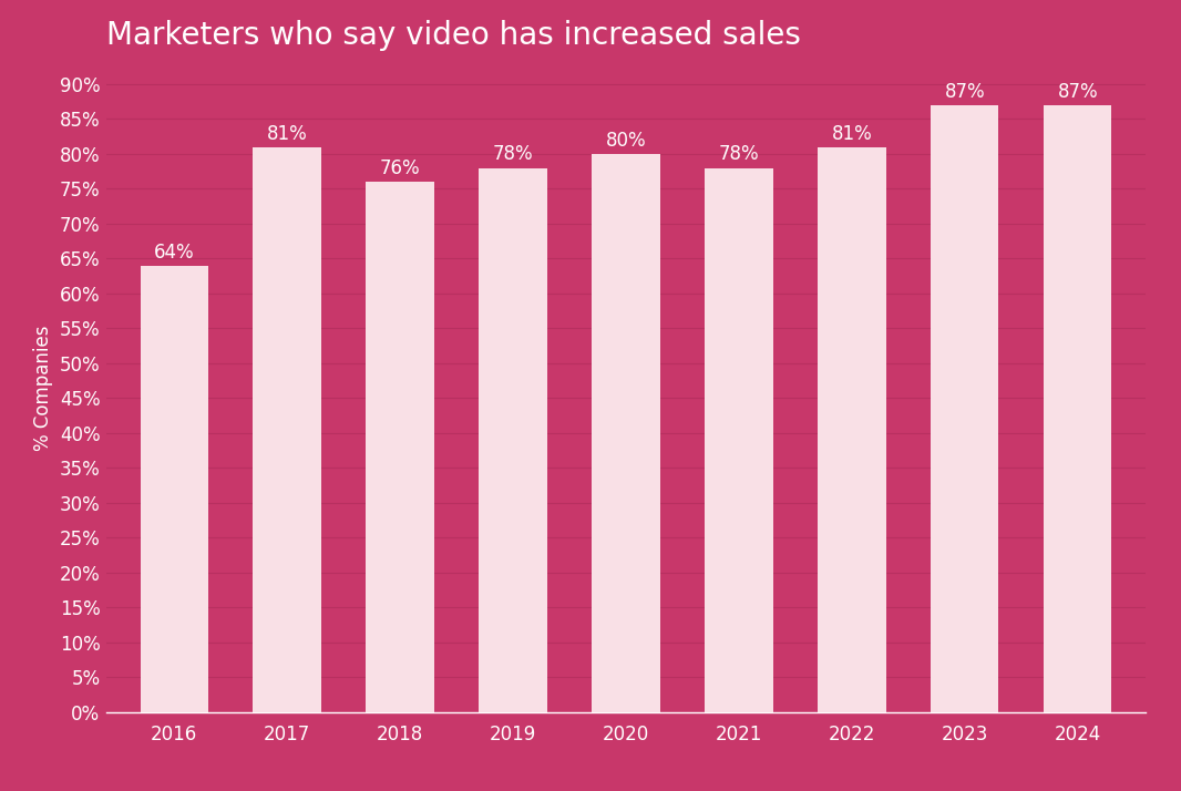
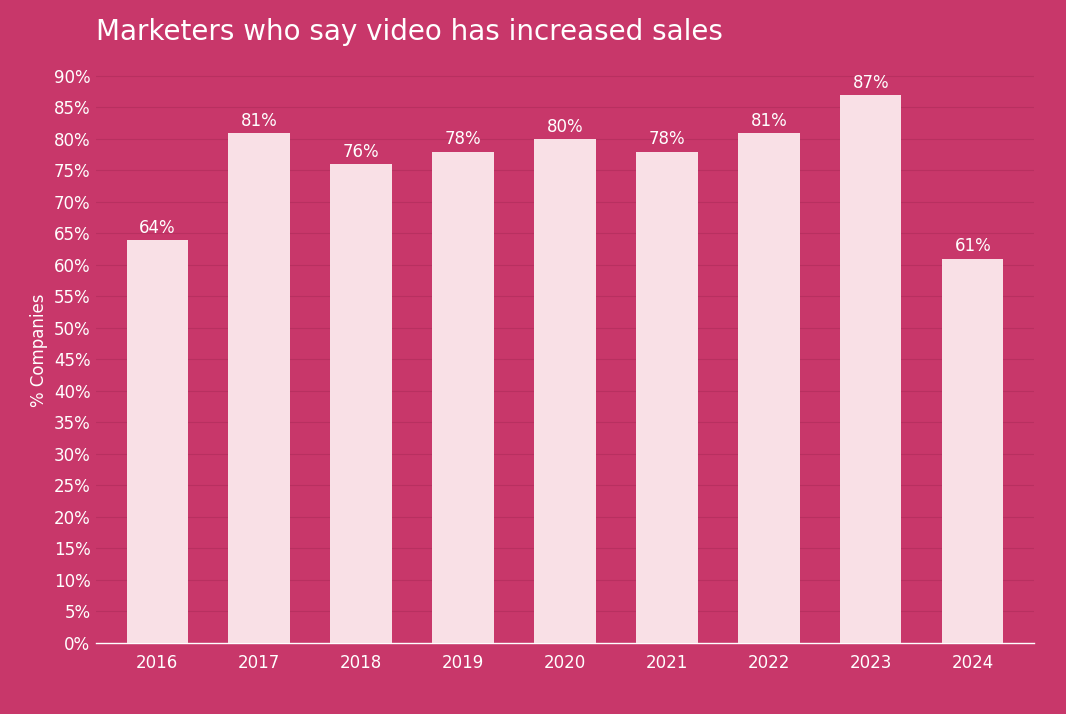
2024: 87% -> 61%
